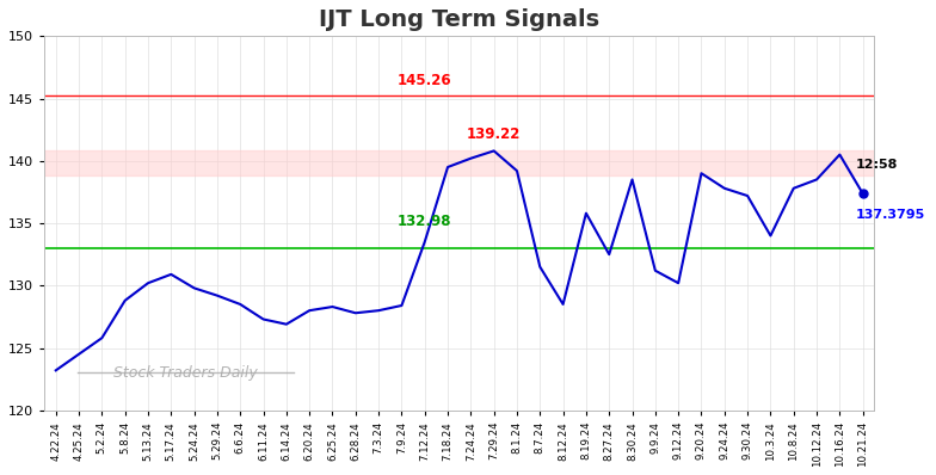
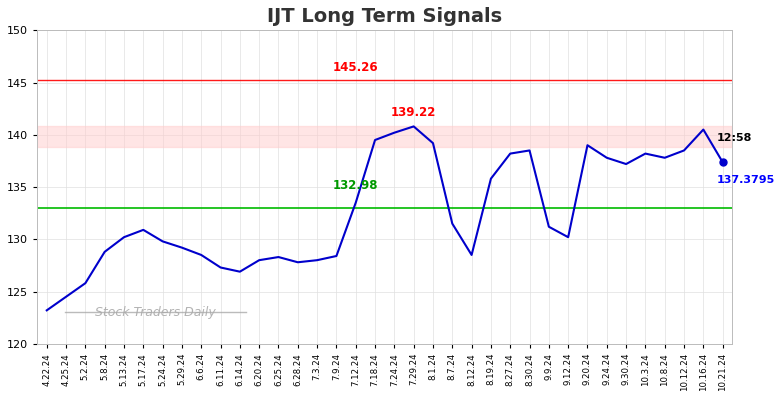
8.27.24: 132.5 -> 138.2
10.3.24: 134.0 -> 138.2
